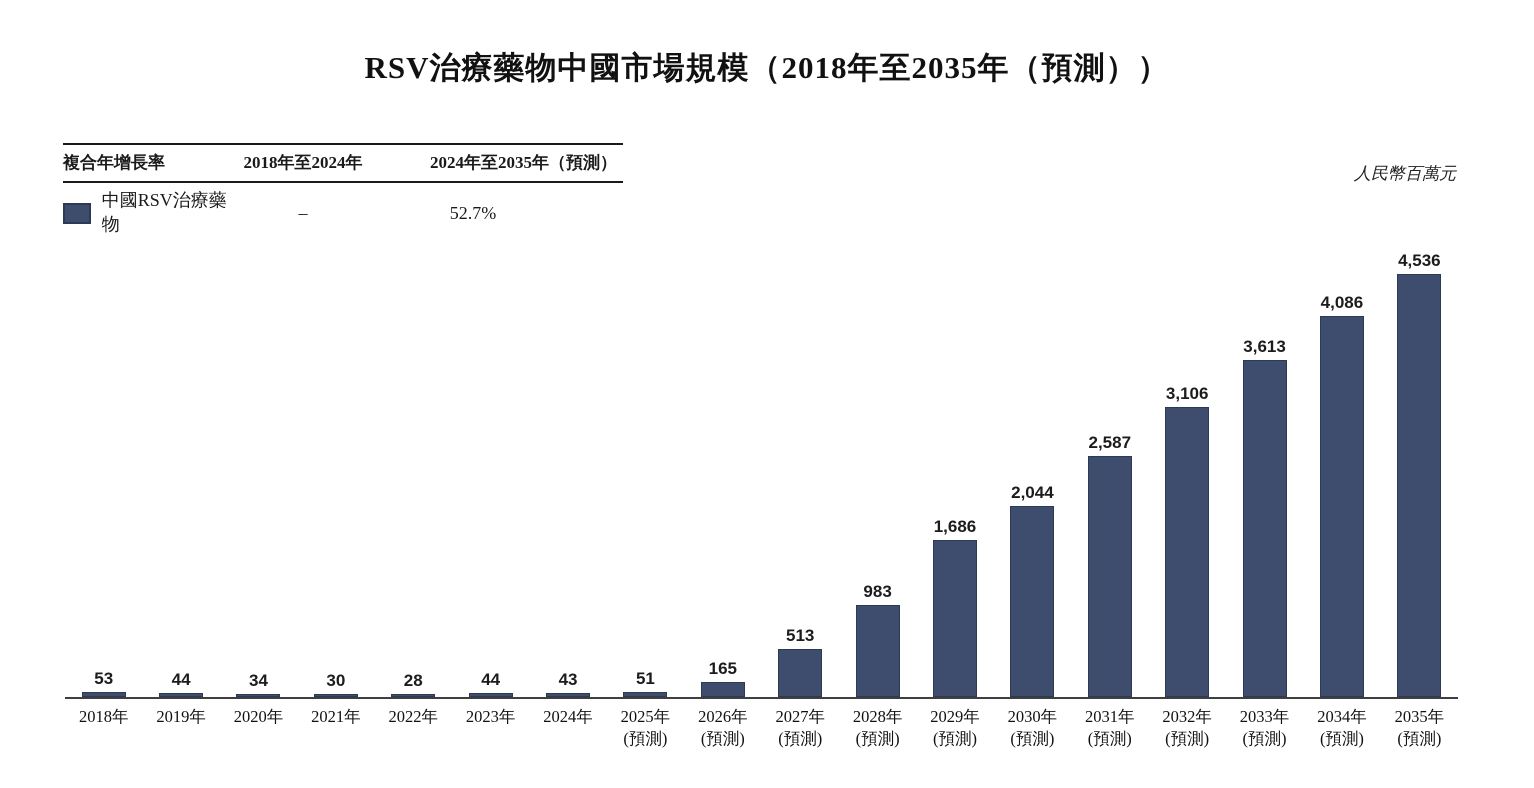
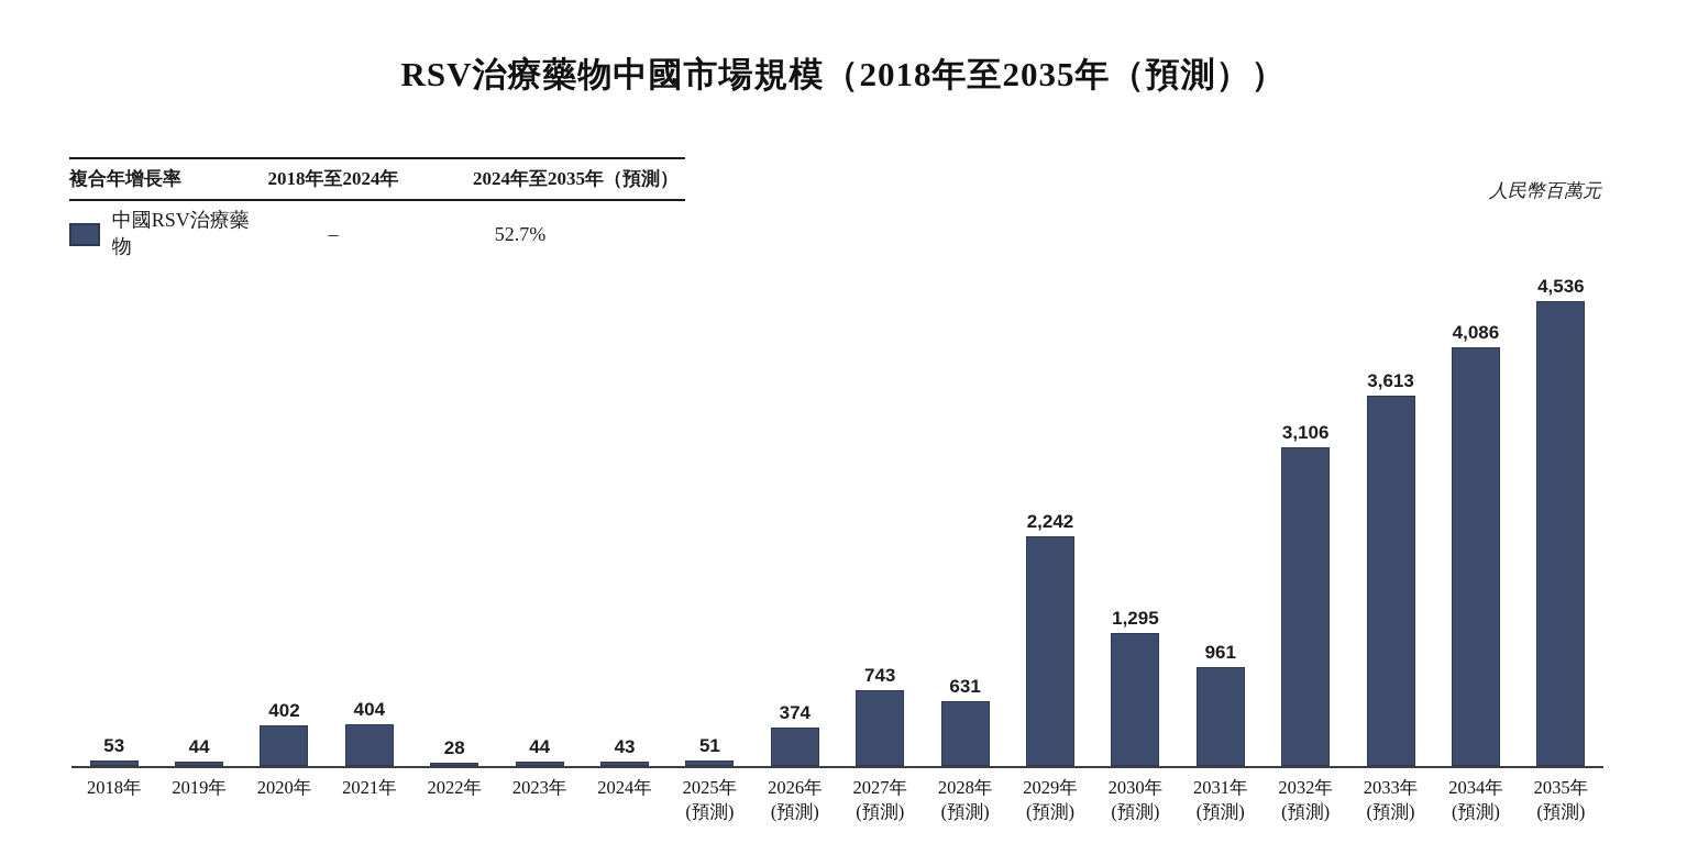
2020年: 34 -> 402
2021年: 30 -> 404
2026年 (預測): 165 -> 374
2027年 (預測): 513 -> 743
2028年 (預測): 983 -> 631
2029年 (預測): 1,686 -> 2,242
2030年 (預測): 2,044 -> 1,295
2031年 (預測): 2,587 -> 961
